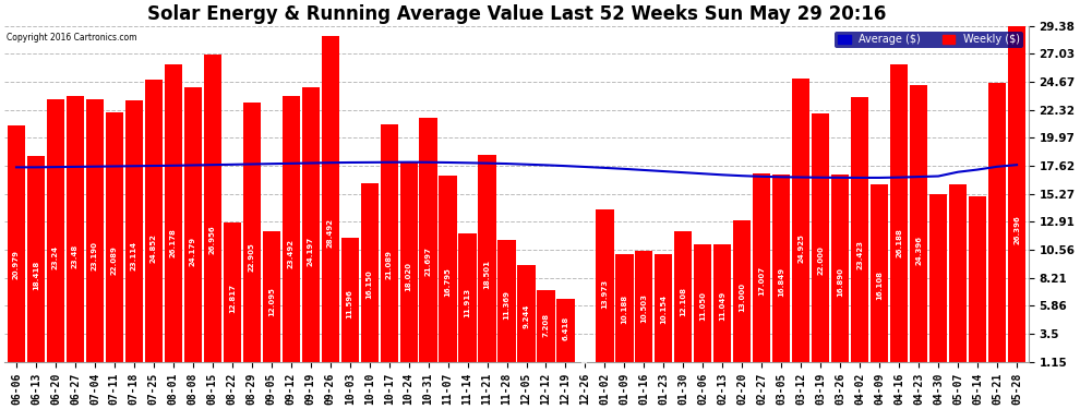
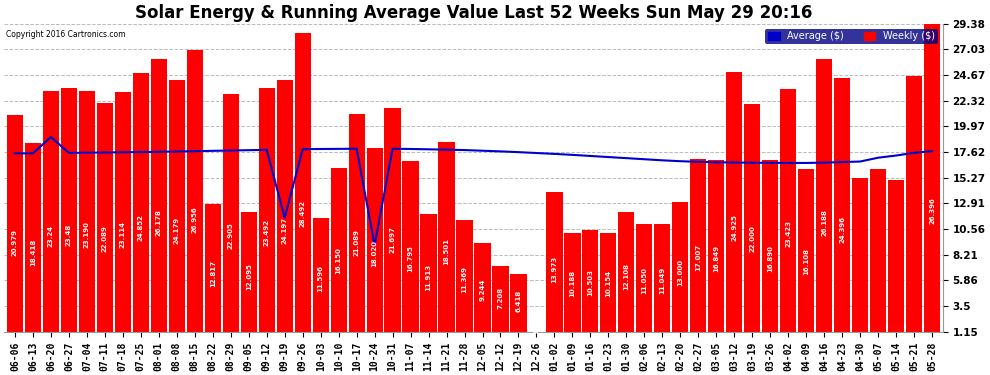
Average ($)/06-20: 17.5 -> 19.0
Average ($)/09-19: 17.9 -> 11.6
Average ($)/10-24: 17.9 -> 9.1
